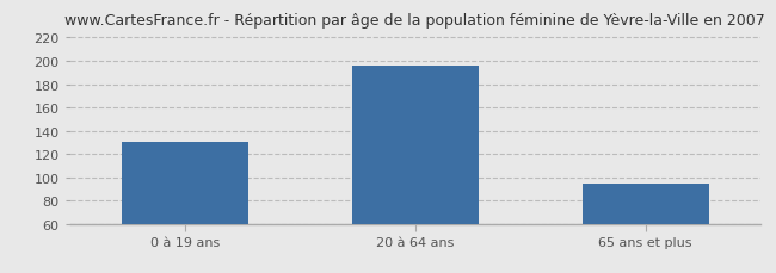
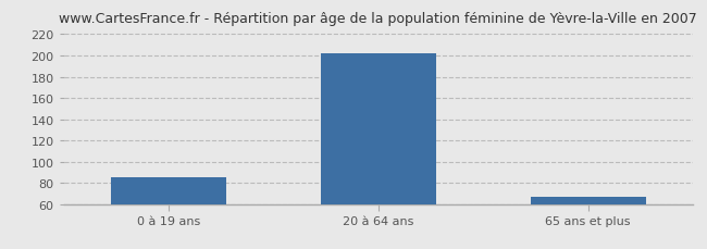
0 à 19 ans: 130 -> 85
20 à 64 ans: 196 -> 202
65 ans et plus: 94 -> 67
